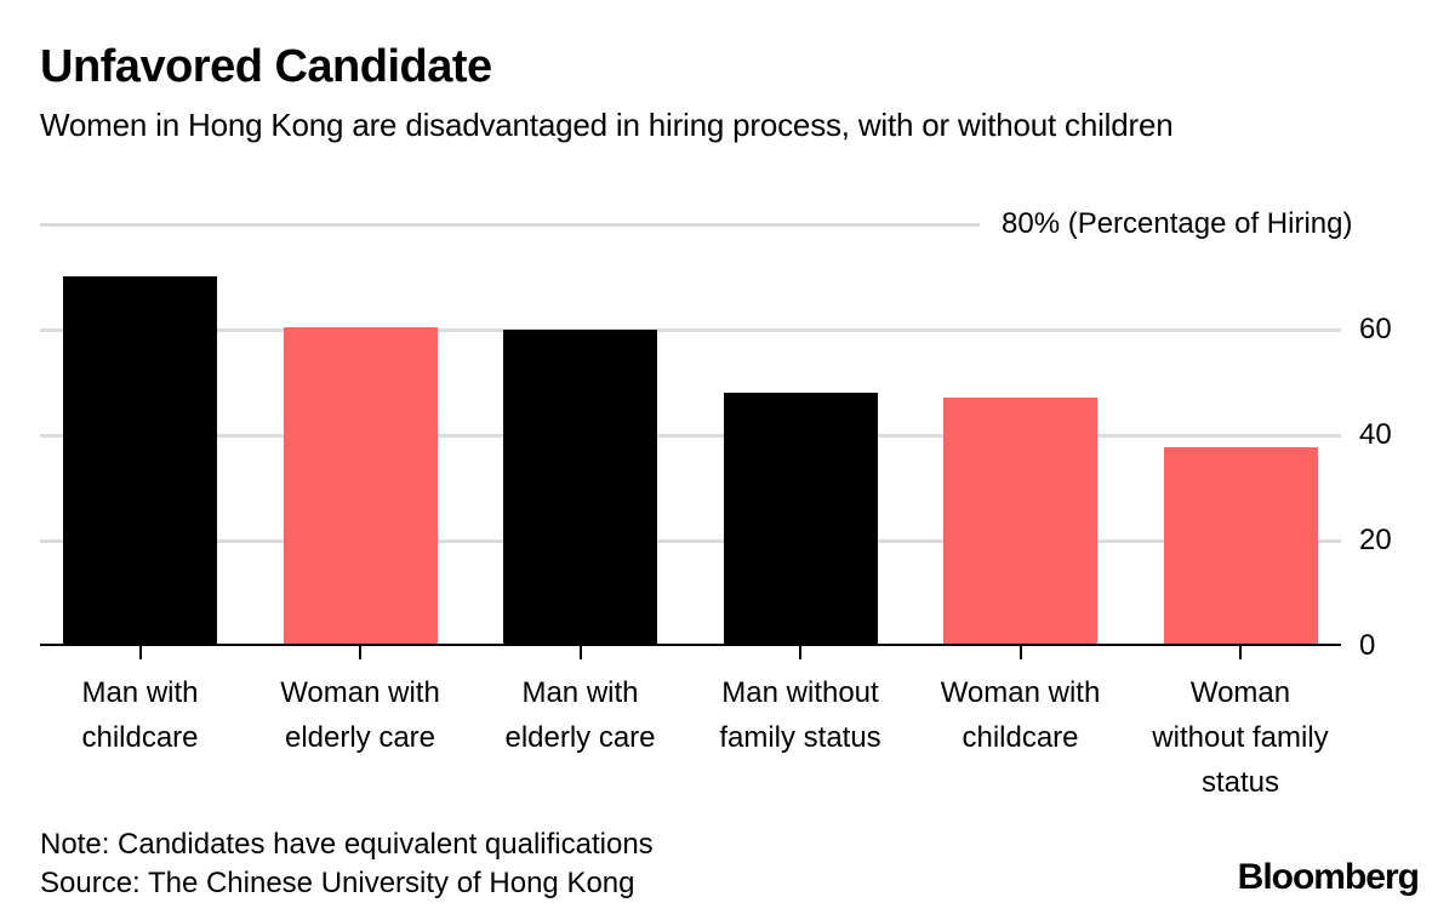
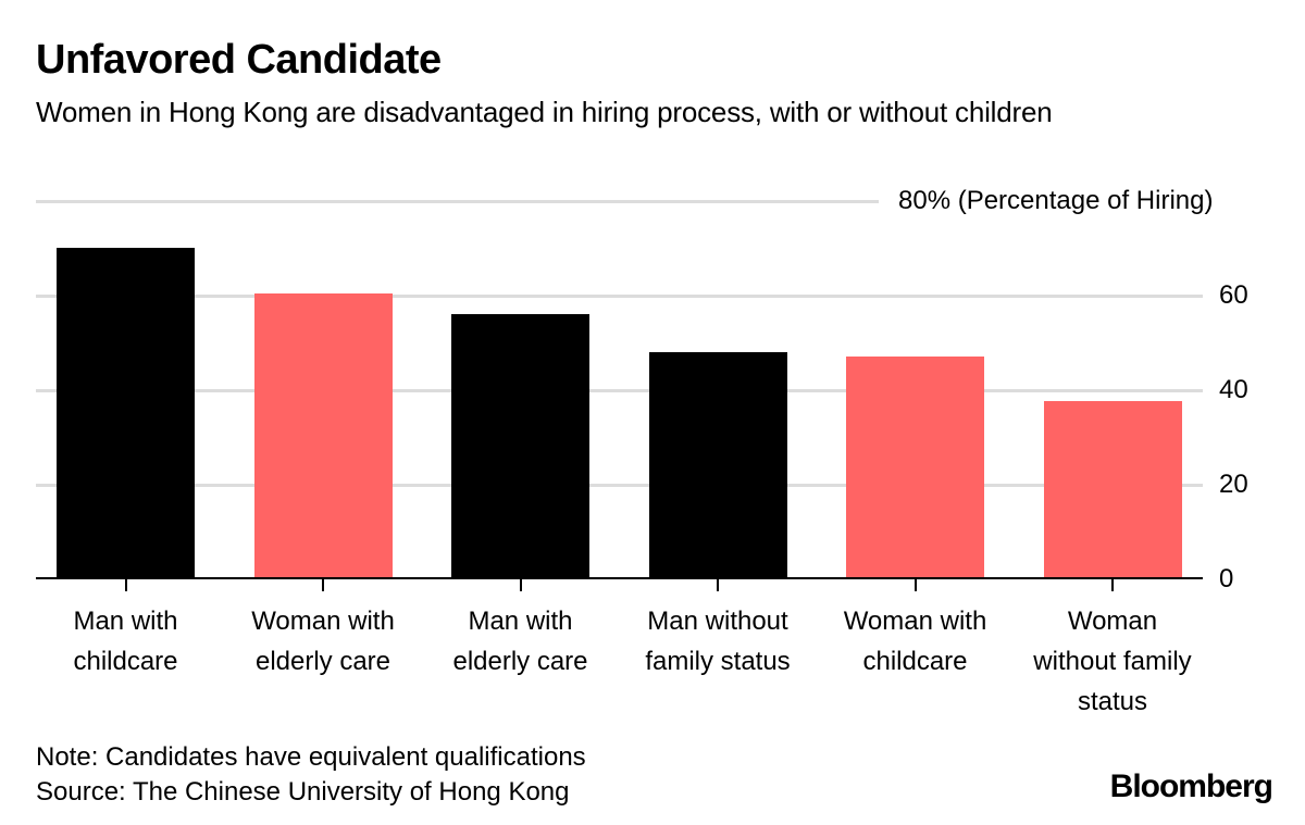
Man with elderly care: 60 -> 56
